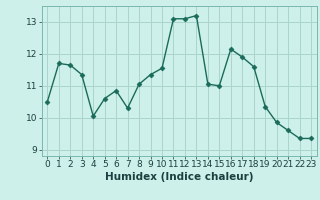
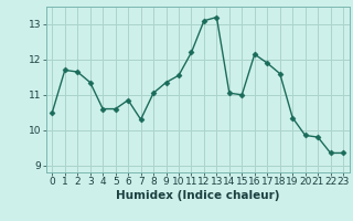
4: 10.05 -> 10.60
11: 13.10 -> 12.20
21: 9.60 -> 9.80
